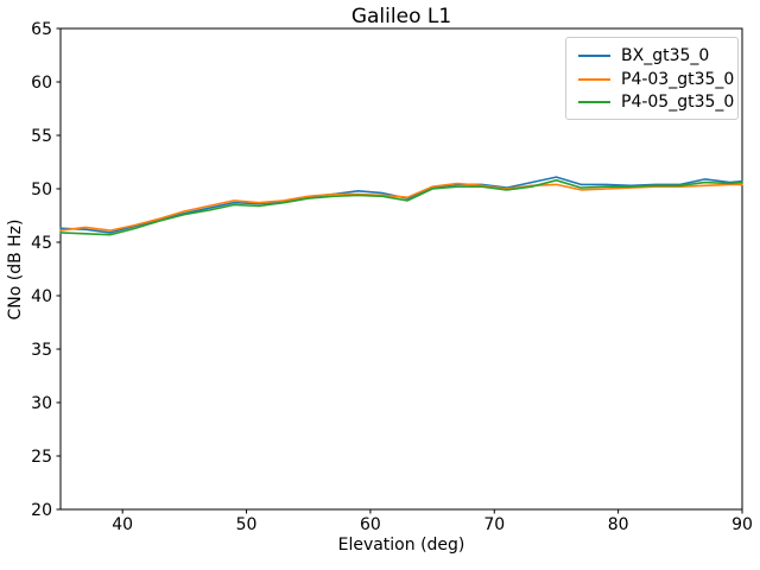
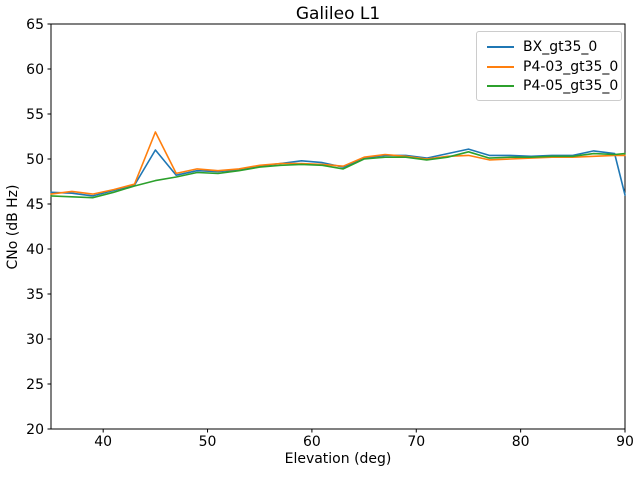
BX_gt35_0/45: 48 -> 51
P4-03_gt35_0/45: 48 -> 53
BX_gt35_0/90: 51 -> 46
